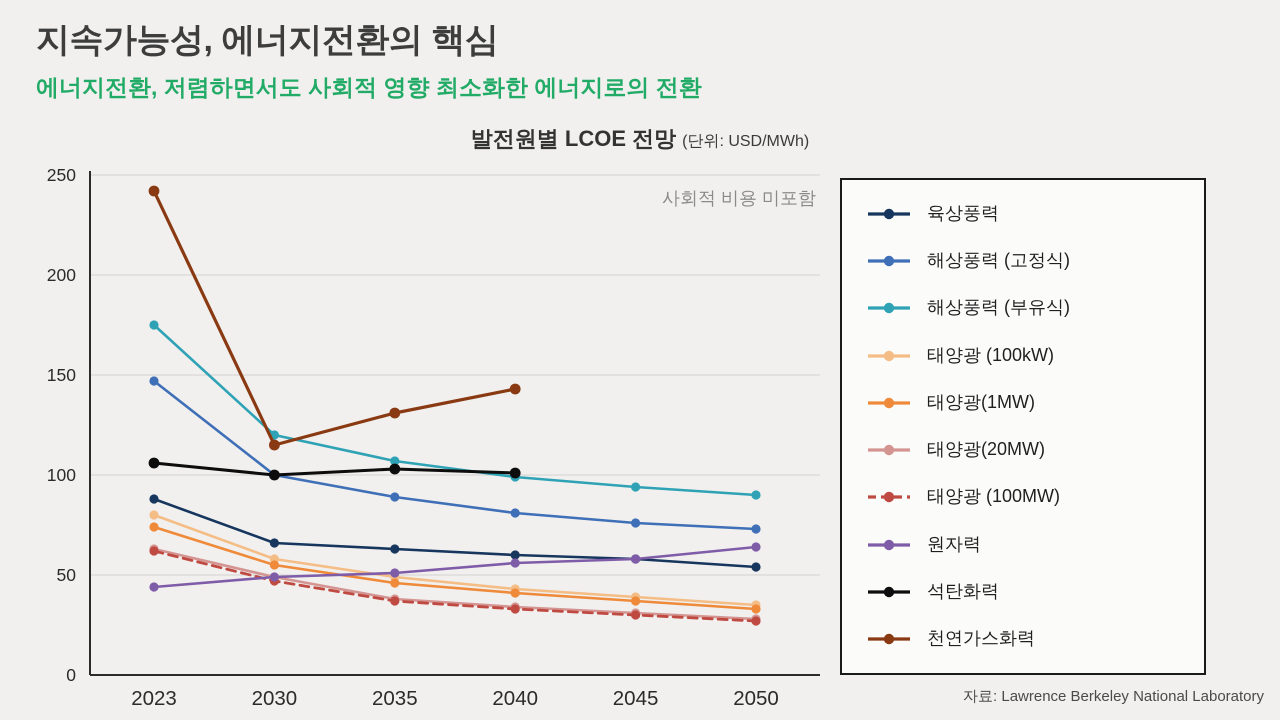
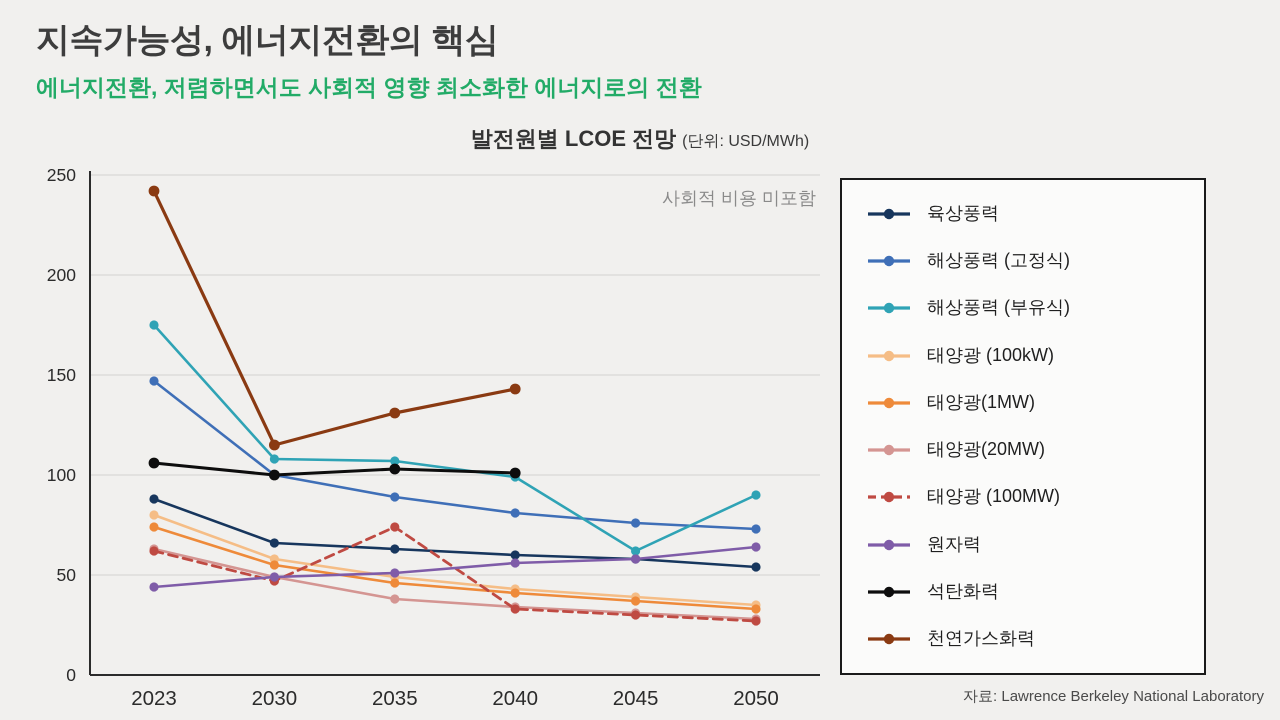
해상풍력 (부유식)/2030: 120 -> 108
태양광 (100MW)/2035: 37 -> 74
해상풍력 (부유식)/2045: 94 -> 62
